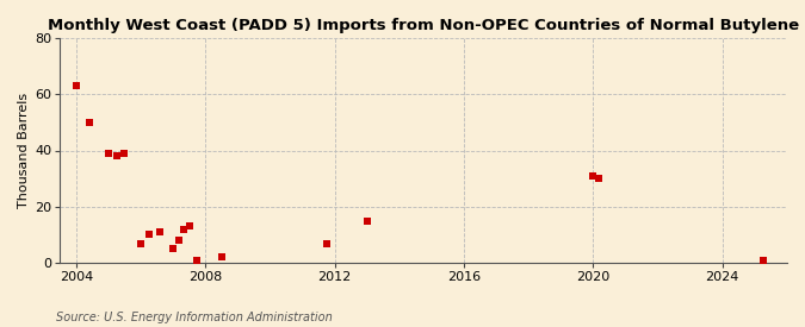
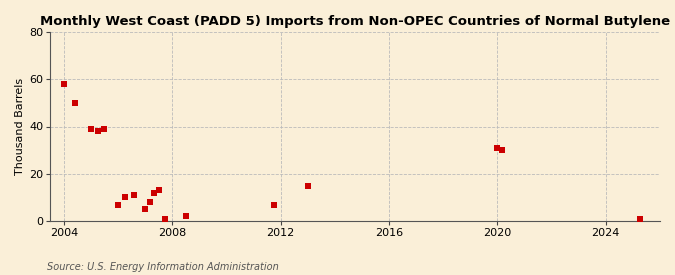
2004: 63 -> 58
